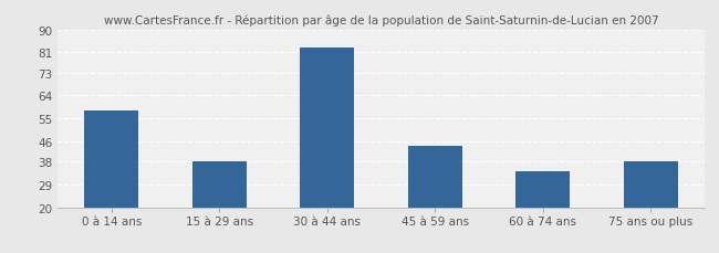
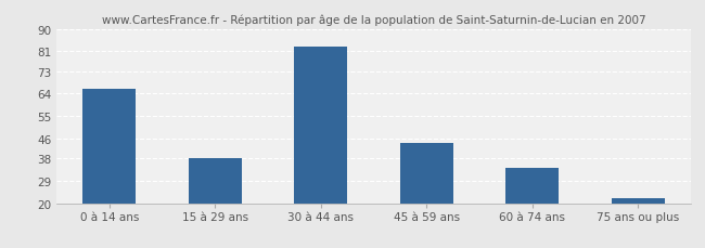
0 à 14 ans: 58 -> 66
75 ans ou plus: 38 -> 22
